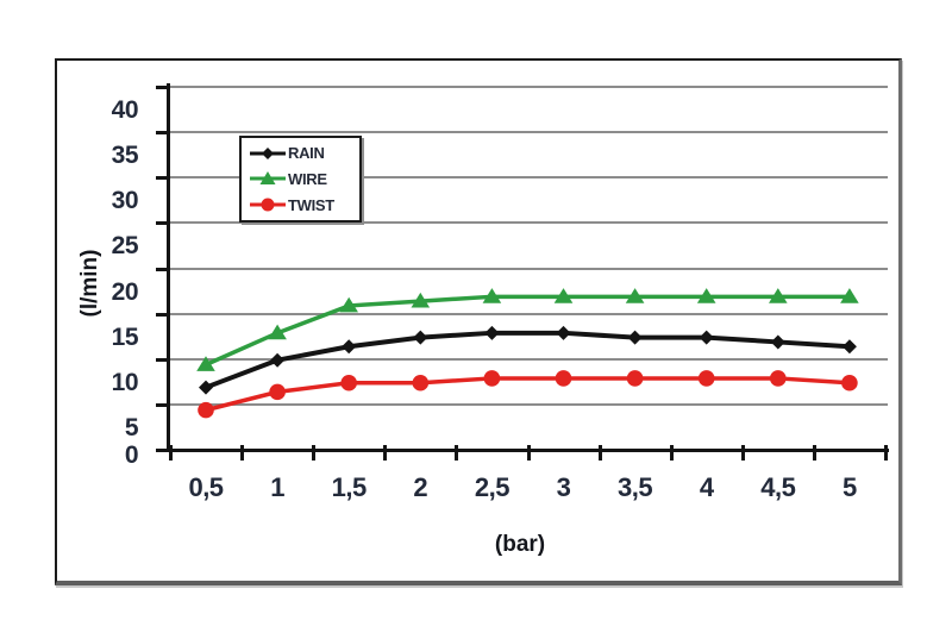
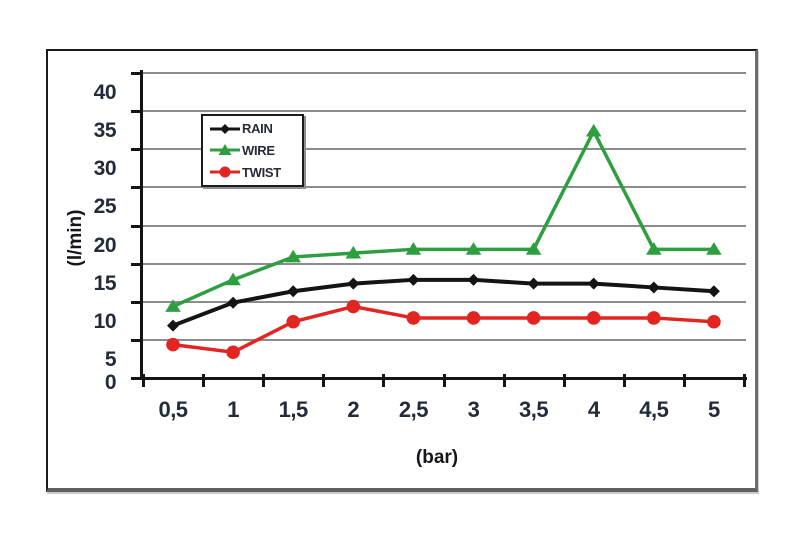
TWIST/1: 9 -> 6
TWIST/2: 10 -> 12
WIRE/4: 20 -> 35
